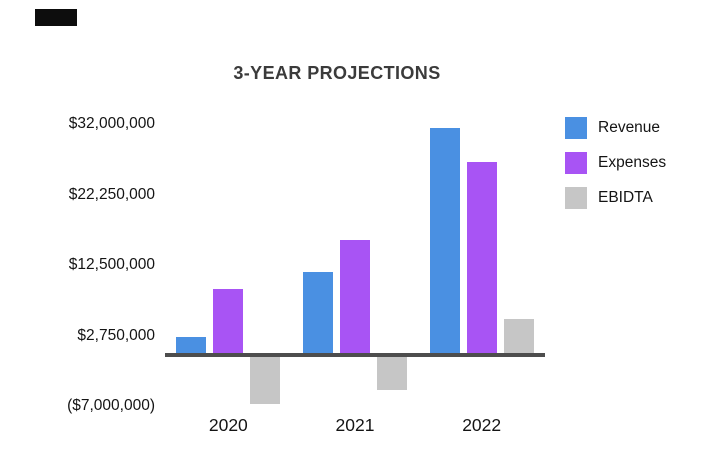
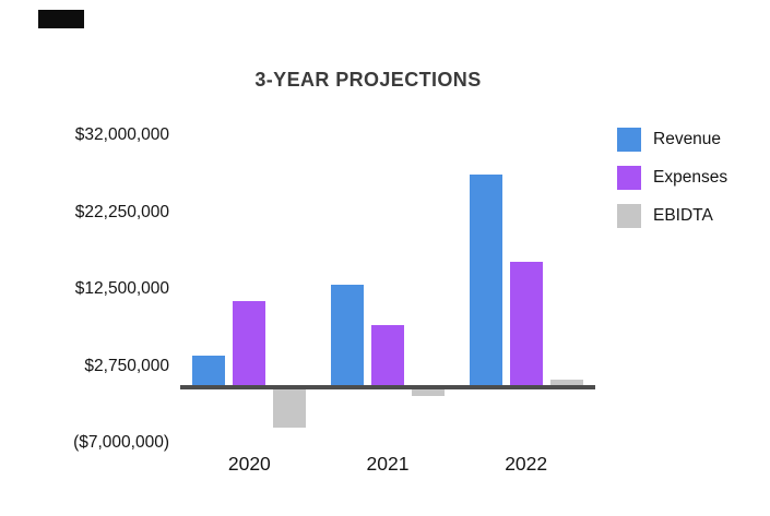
Revenue/2020: $2000000 -> $4000000
Expenses/2020: $9000000 -> $11000000
EBIDTA/2020: -$7000000 -> -$5000000
Revenue/2021: $12000000 -> $13000000
Expenses/2021: $16000000 -> $8000000
EBIDTA/2021: -$5000000 -> -$1000000
Revenue/2022: $32000000 -> $27000000
Expenses/2022: $27000000 -> $16000000
EBIDTA/2022: $5000000 -> $1000000
